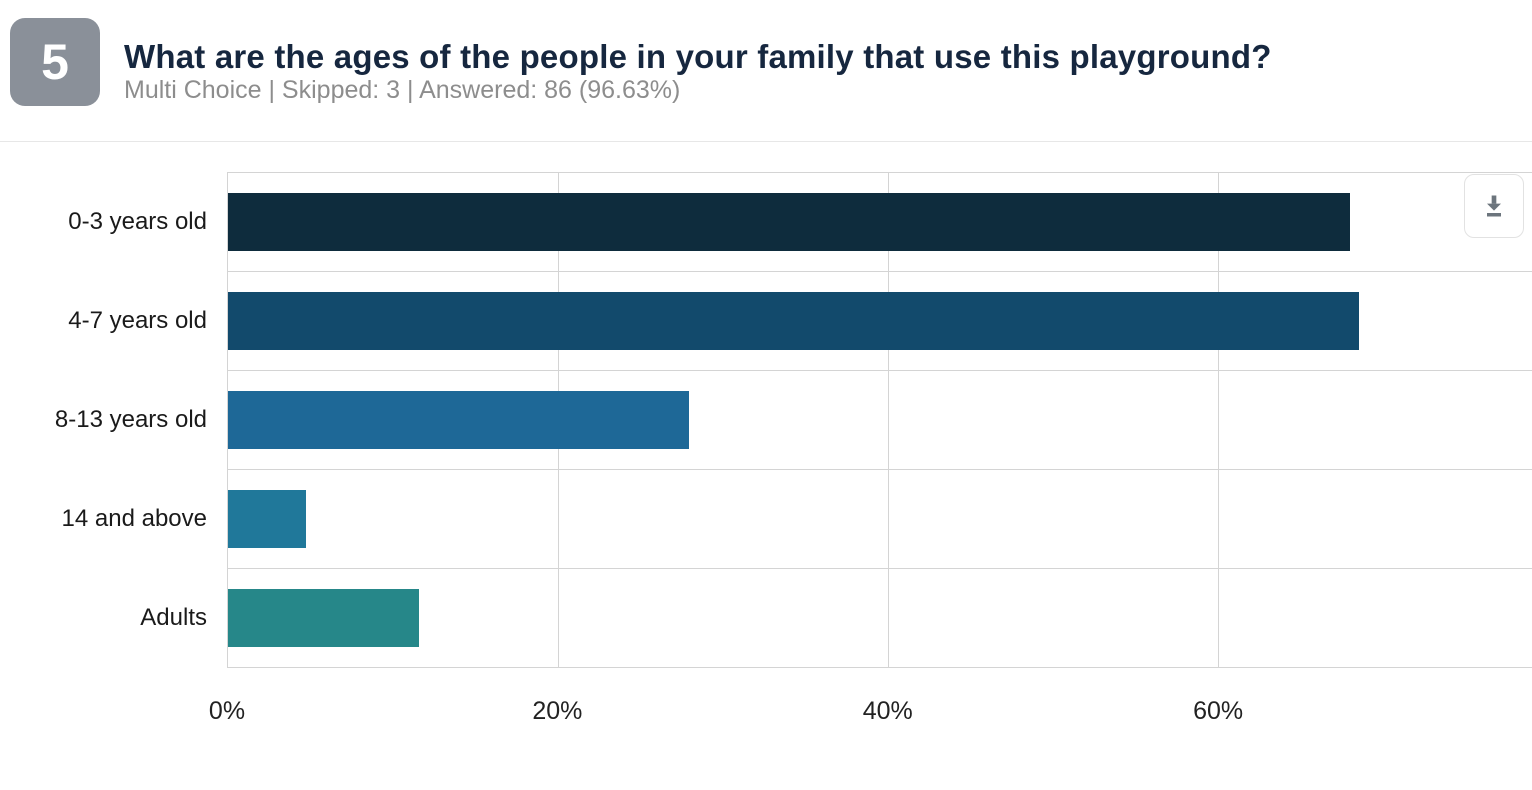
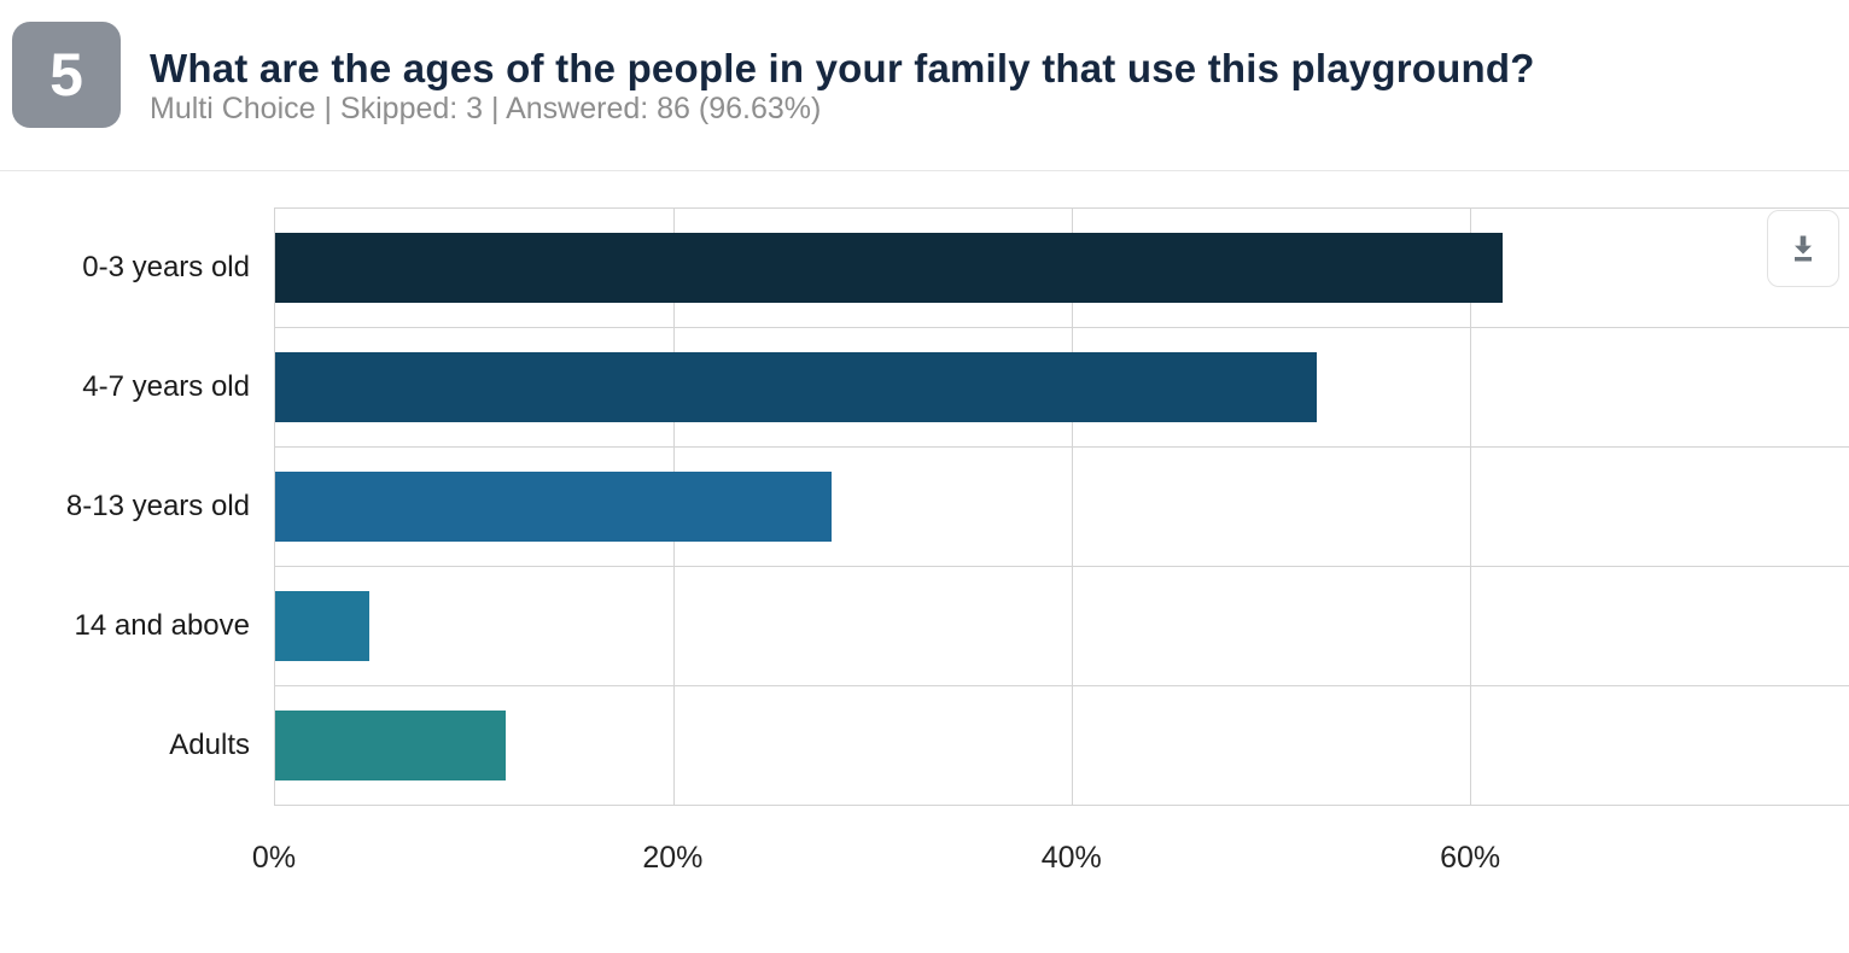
0-3 years old: 68.0% -> 61.6%
4-7 years old: 68.5% -> 52.3%
